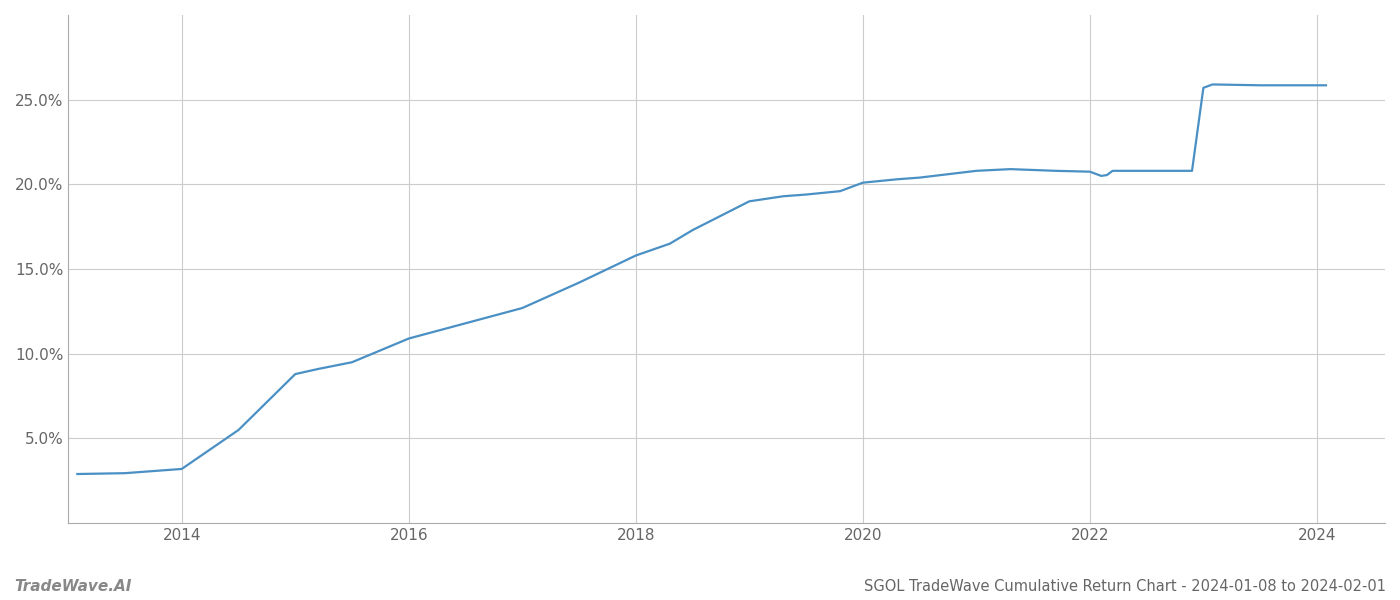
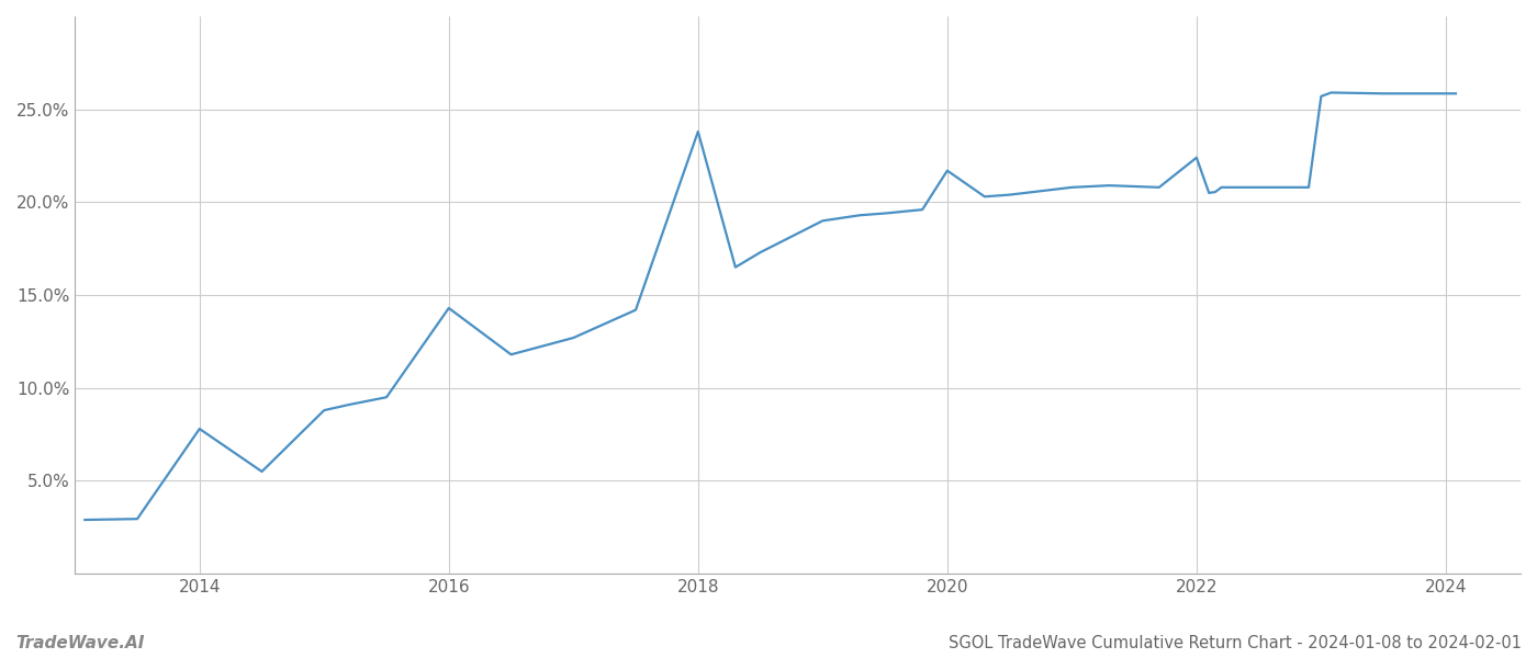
2014: 3.2% -> 7.8%
2016: 10.9% -> 14.3%
2018: 15.8% -> 23.8%
2020: 20.1% -> 21.7%
2022: 20.8% -> 22.4%
